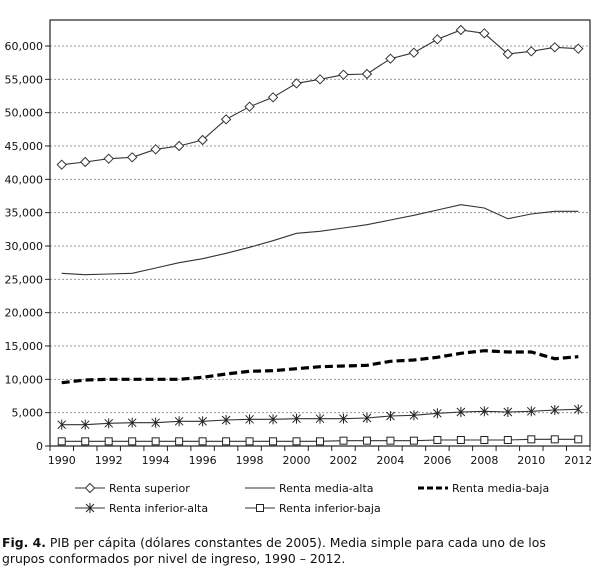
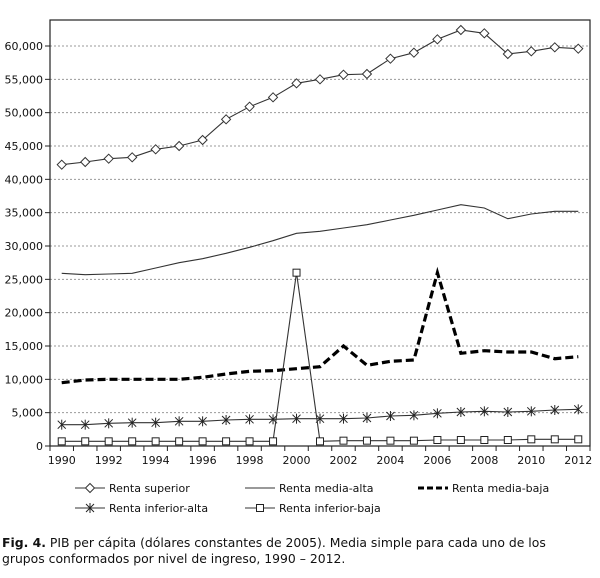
Renta inferior-baja/2000: 1000 -> 26000
Renta media-baja/2002: 12000 -> 15000
Renta media-baja/2006: 13000 -> 26000
